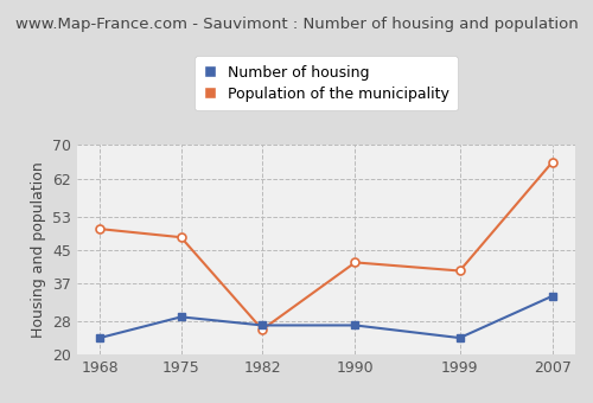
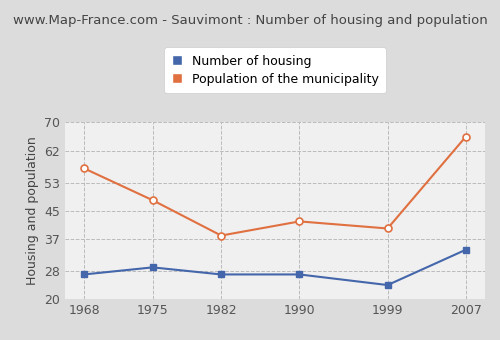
Number of housing/1968: 24 -> 27
Population of the municipality/1968: 50 -> 57
Population of the municipality/1982: 26 -> 38
